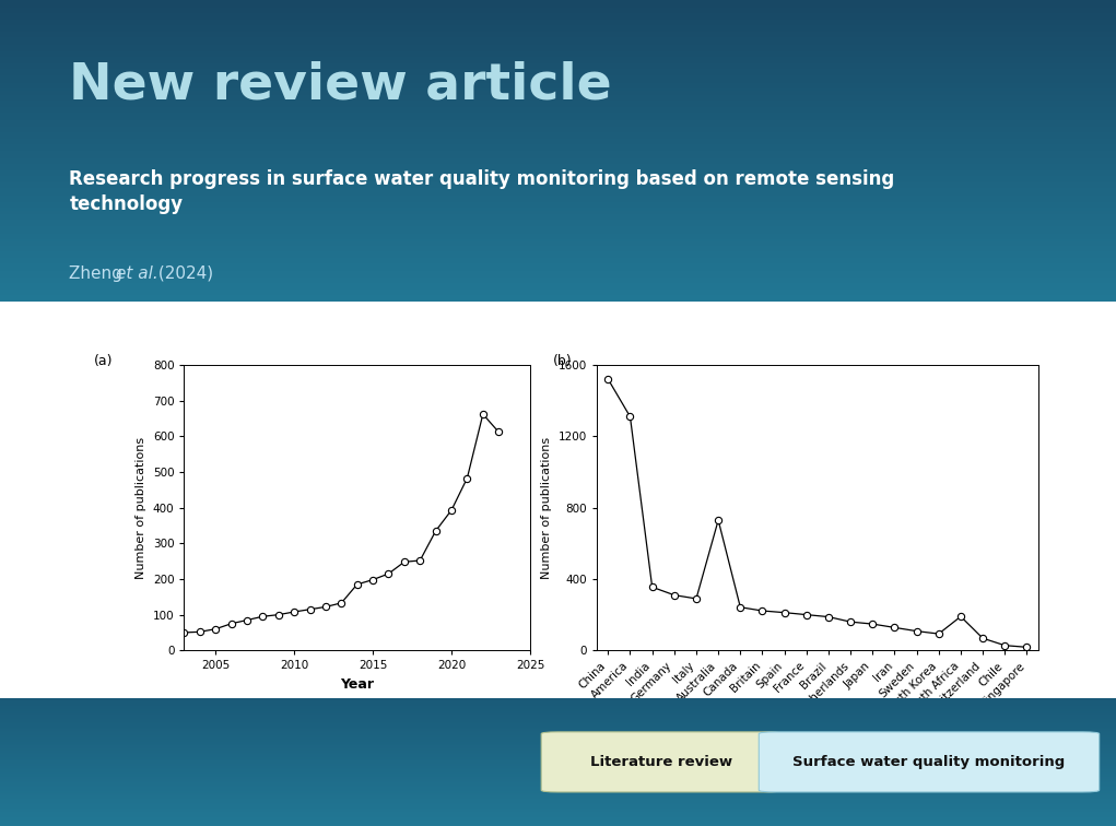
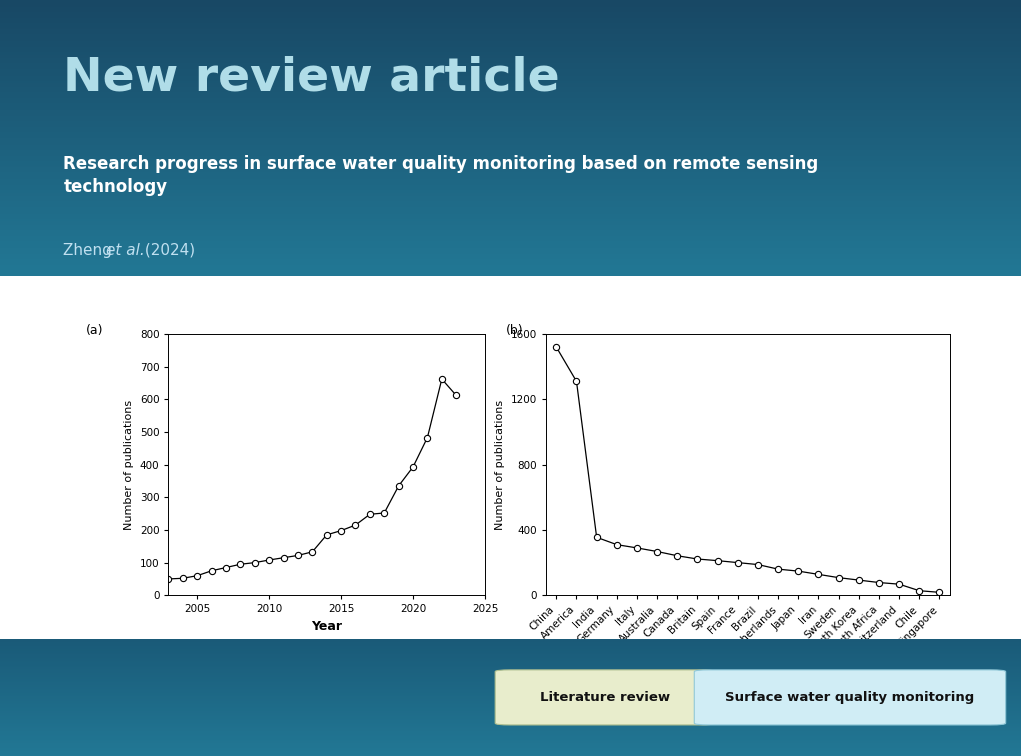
Australia: 730 -> 270
South Africa: 190 -> 80
